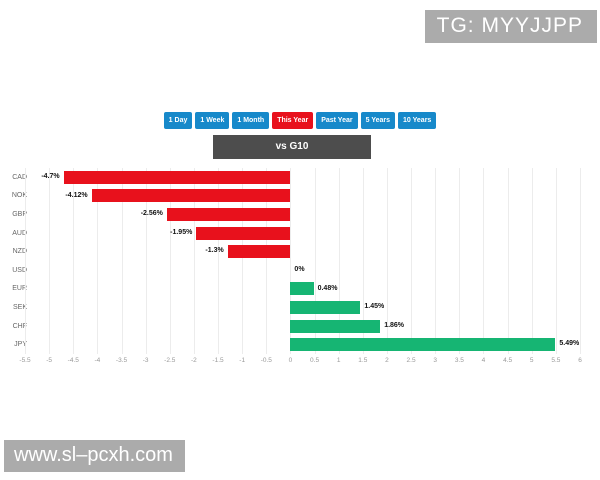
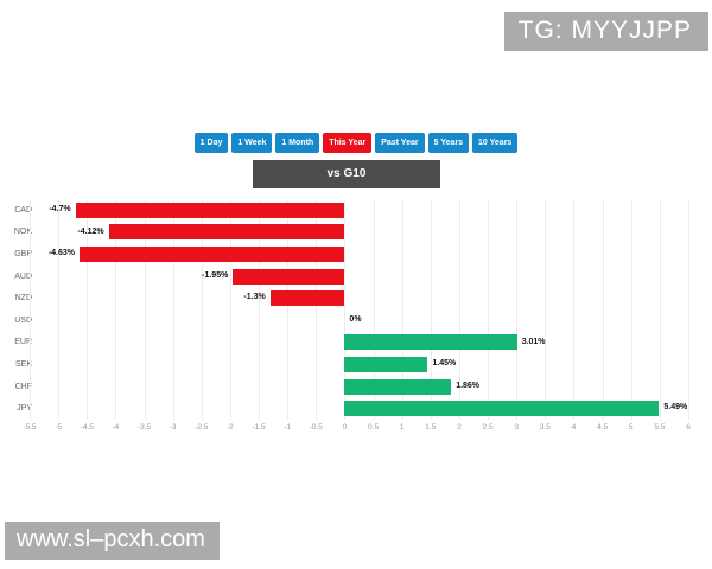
GBP: -2.56% -> -4.63%
EUR: 0.48% -> 3.01%
